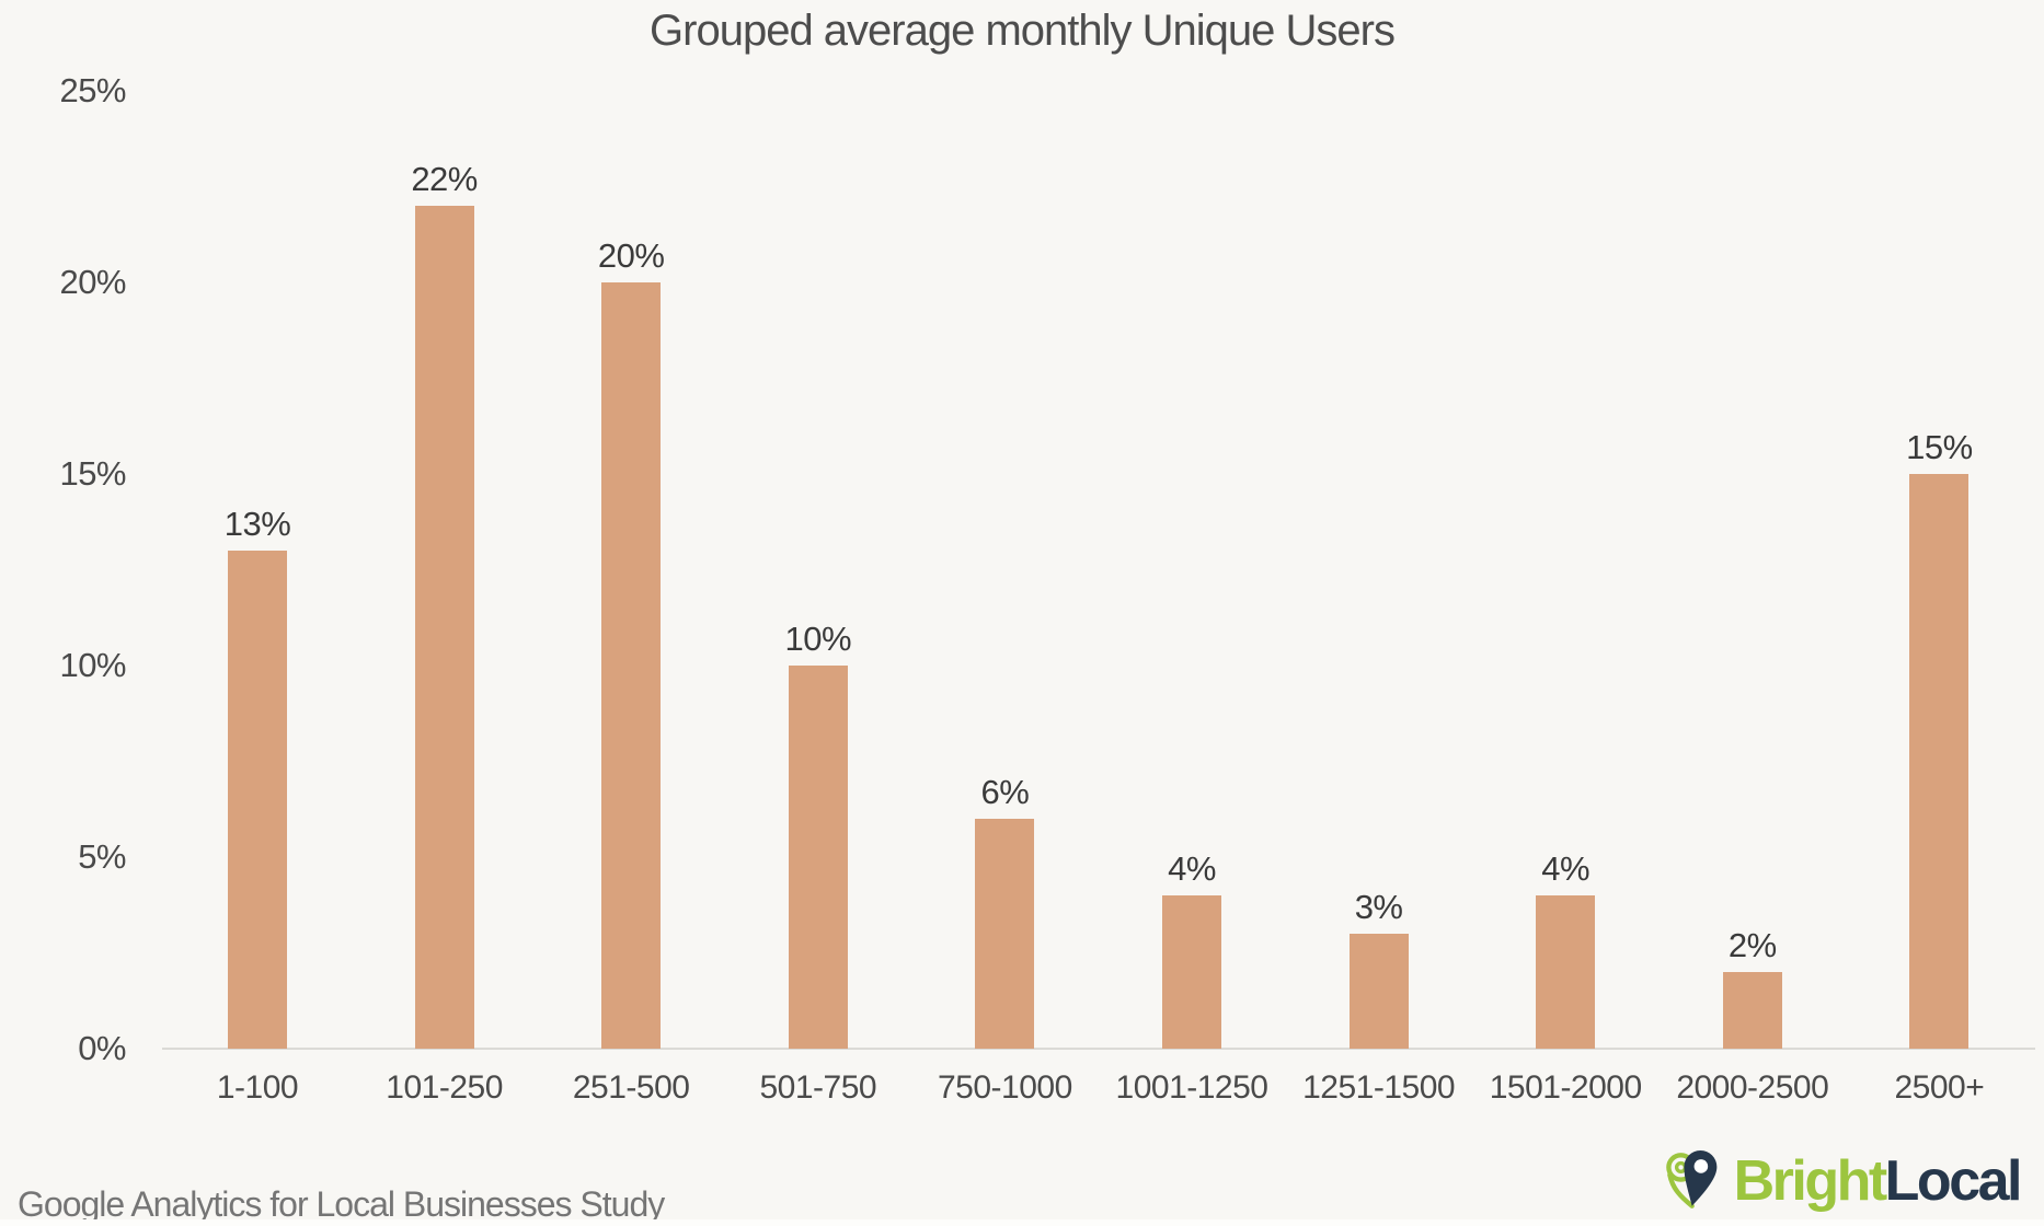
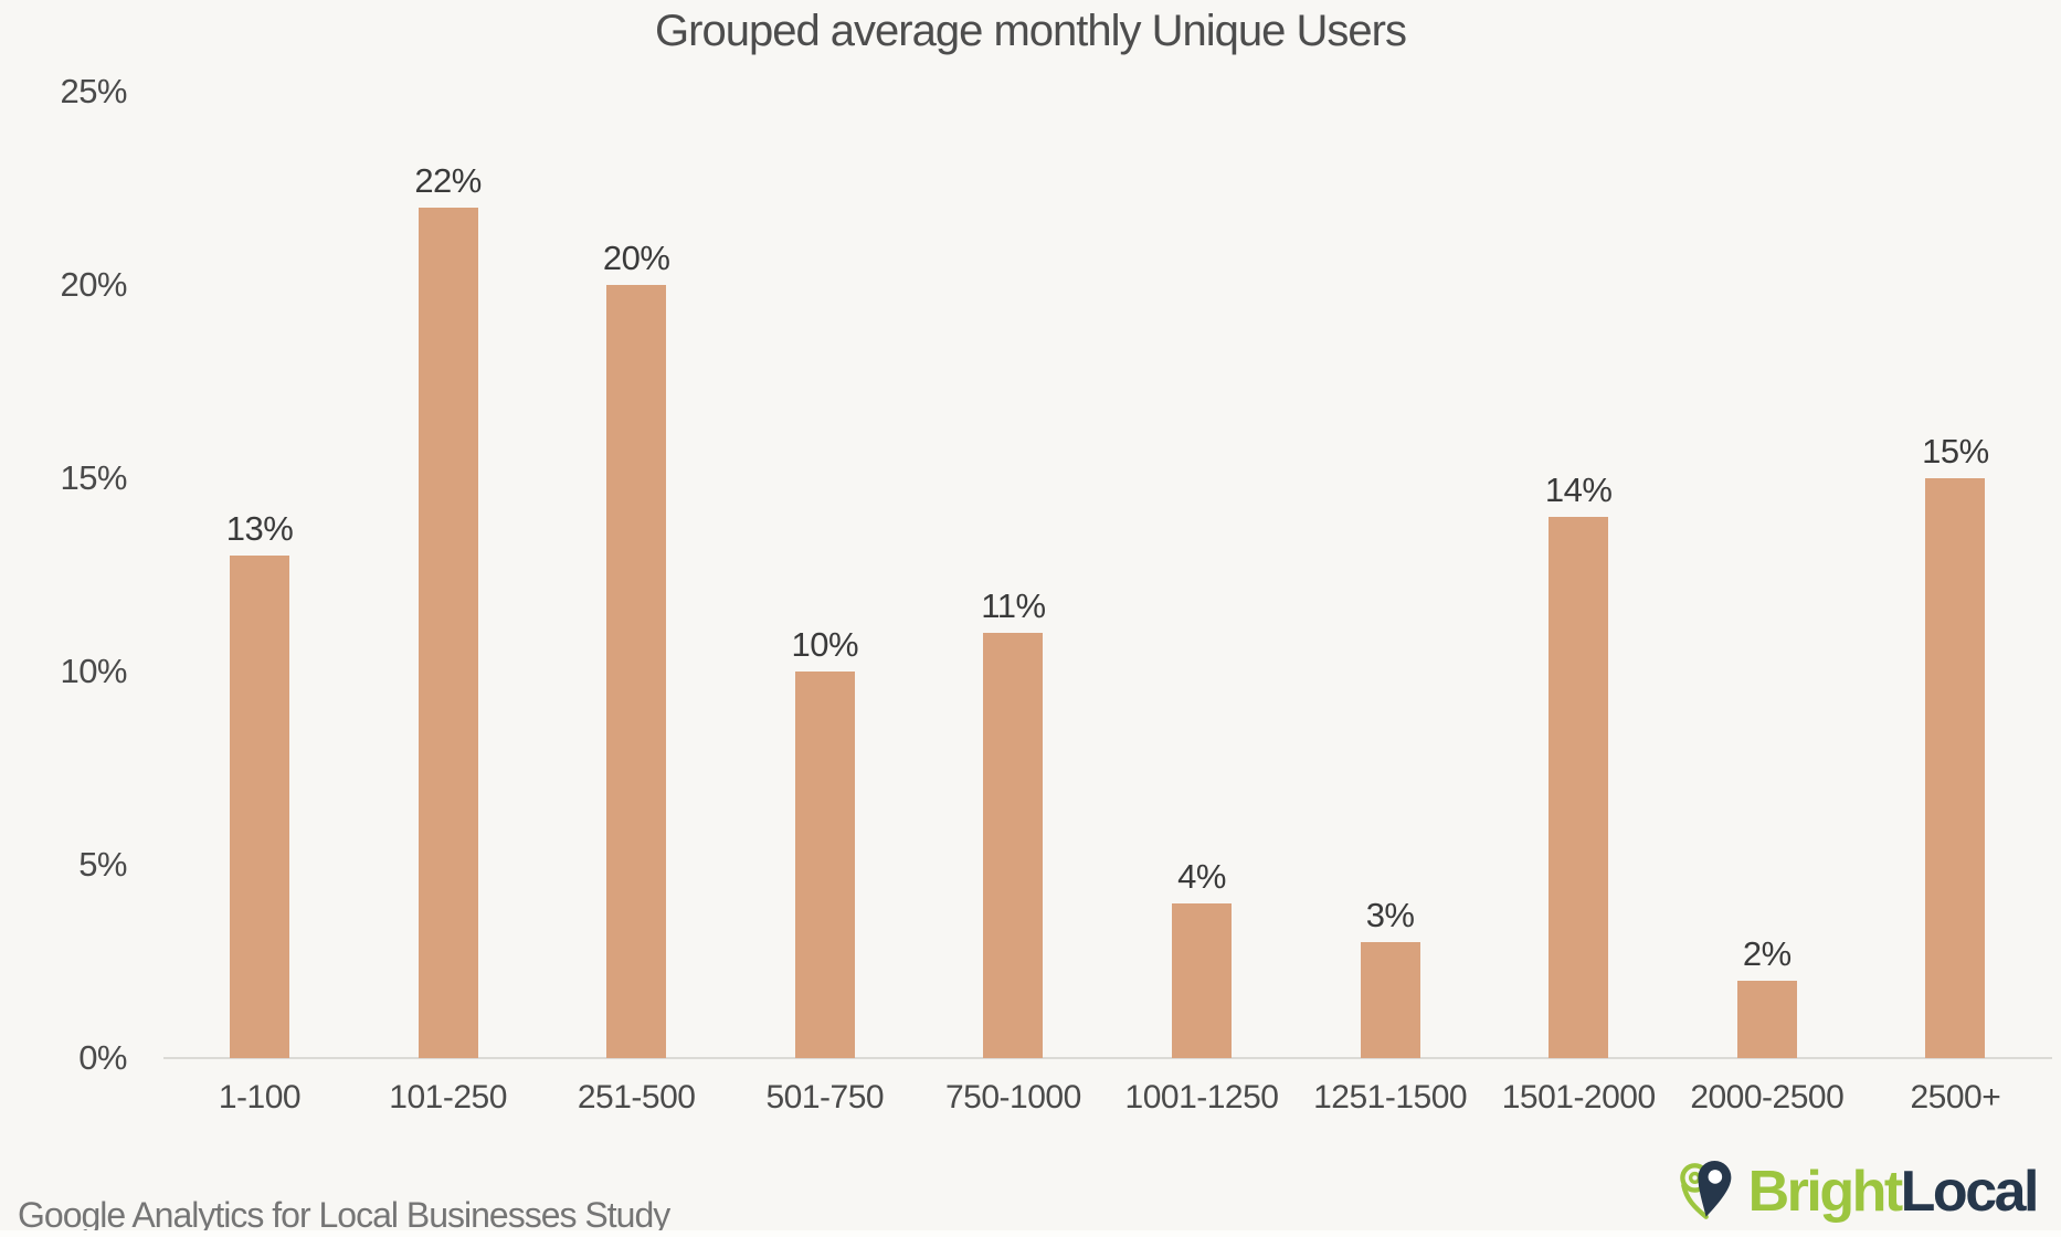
750-1000: 6% -> 11%
1501-2000: 4% -> 14%
